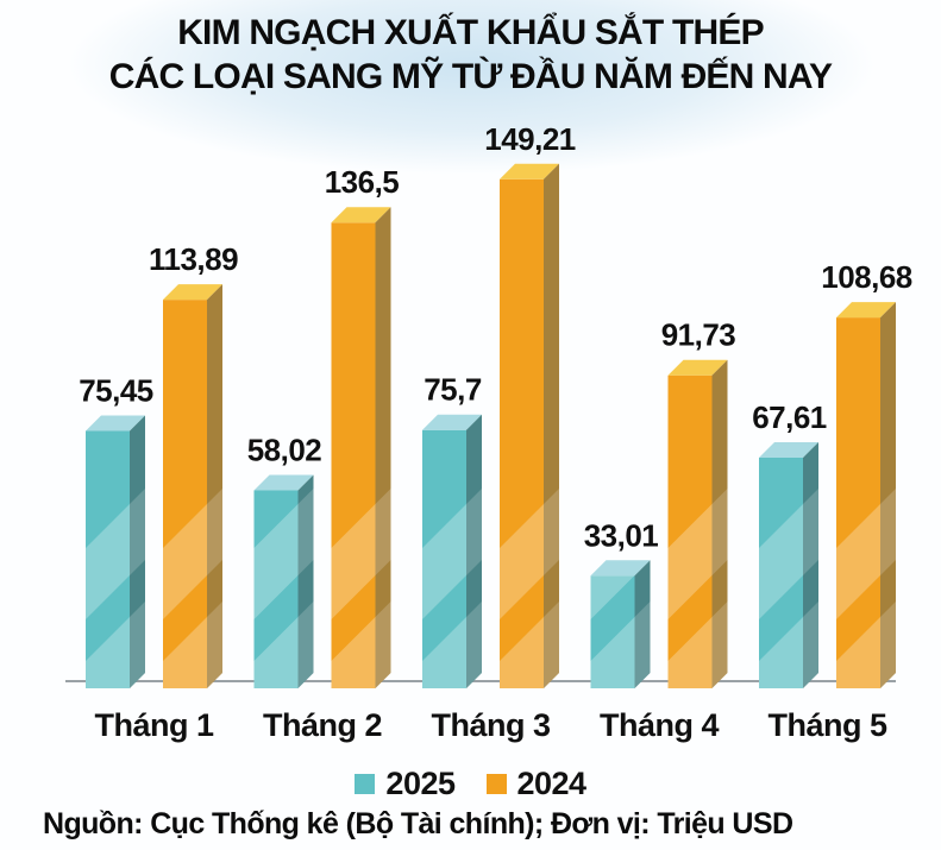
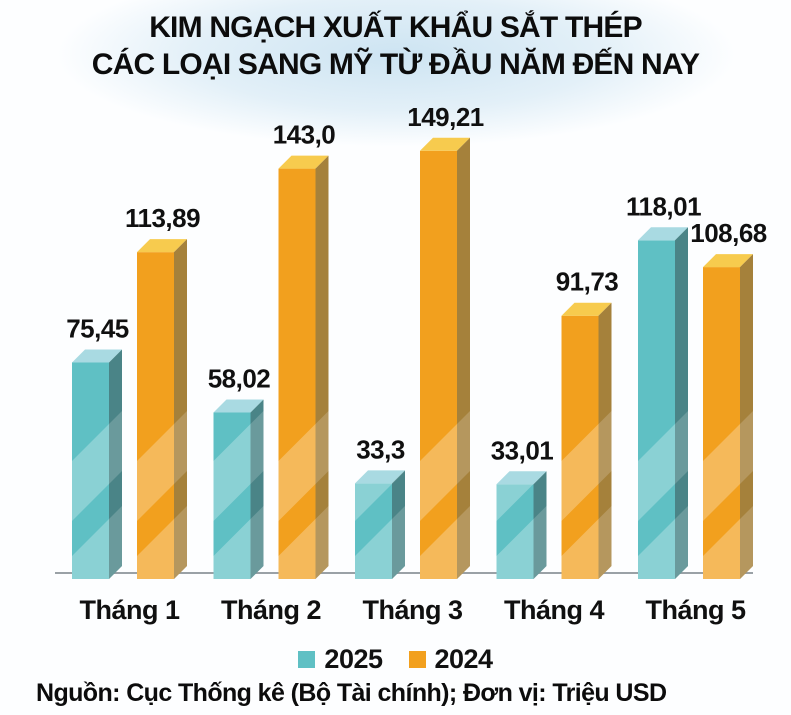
2024/Tháng 2: 136,5 -> 143,0
2025/Tháng 3: 75,7 -> 33,3
2025/Tháng 5: 67,61 -> 118,01
